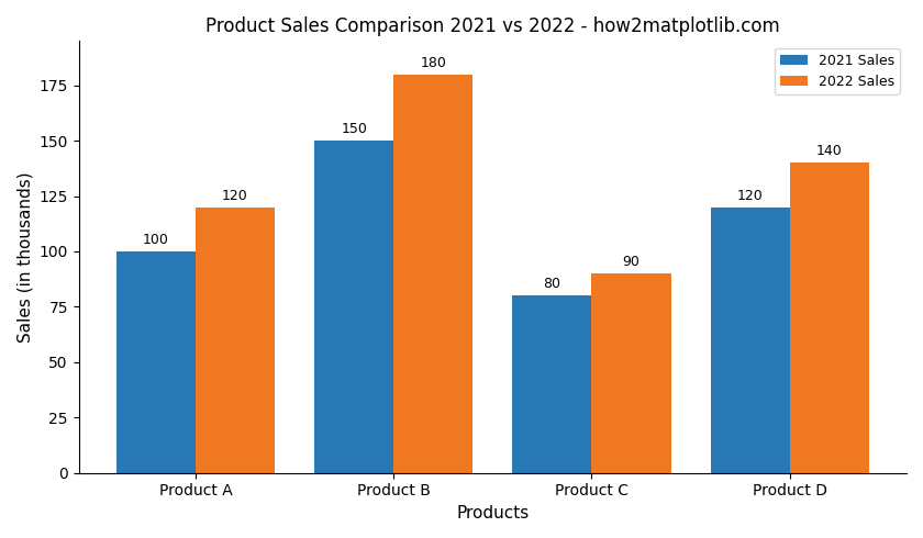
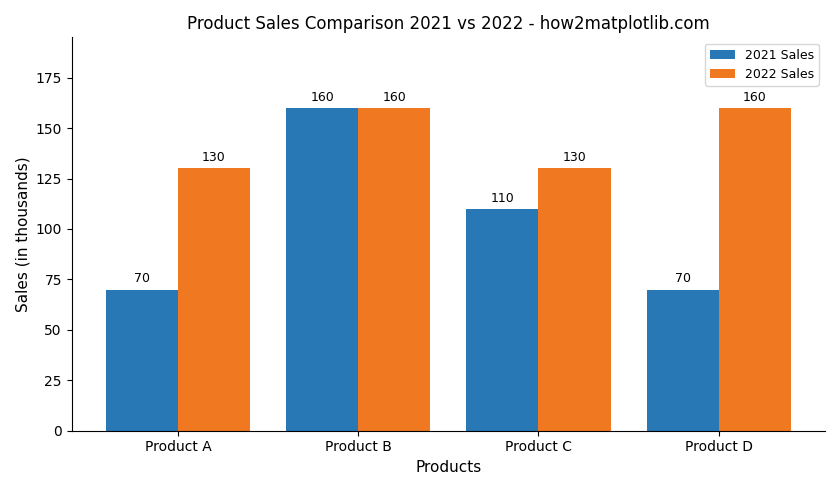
2021 Sales/Product A: 100 -> 70
2022 Sales/Product A: 120 -> 130
2021 Sales/Product B: 150 -> 160
2022 Sales/Product B: 180 -> 160
2021 Sales/Product C: 80 -> 110
2022 Sales/Product C: 90 -> 130
2021 Sales/Product D: 120 -> 70
2022 Sales/Product D: 140 -> 160
